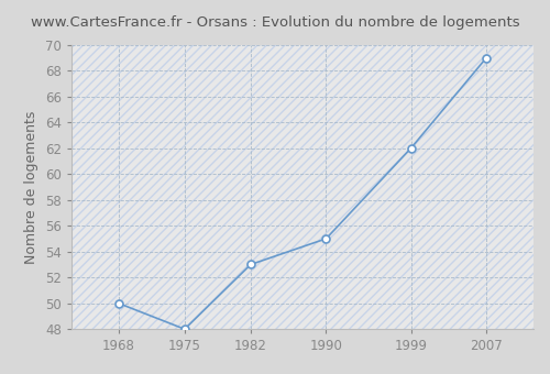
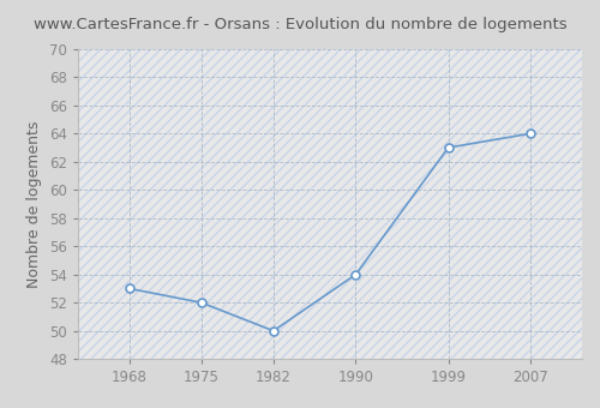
1968: 50 -> 53
1975: 48 -> 52
1982: 53 -> 50
1990: 55 -> 54
1999: 62 -> 63
2007: 69 -> 64
